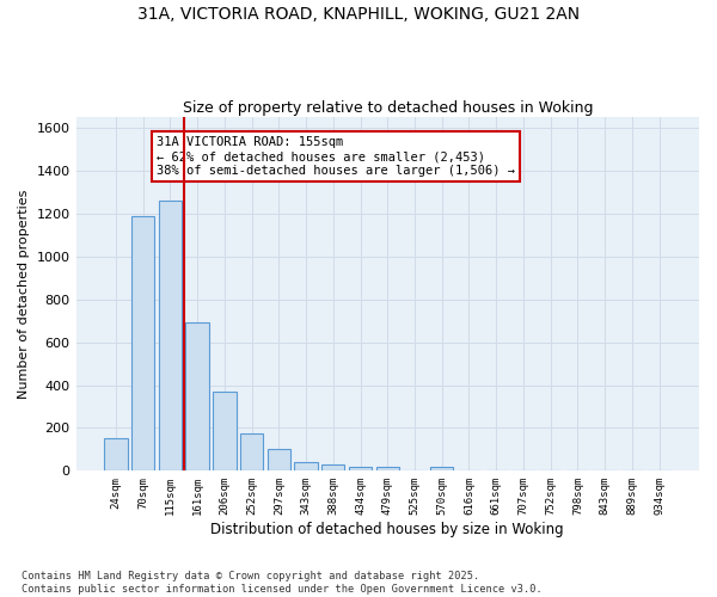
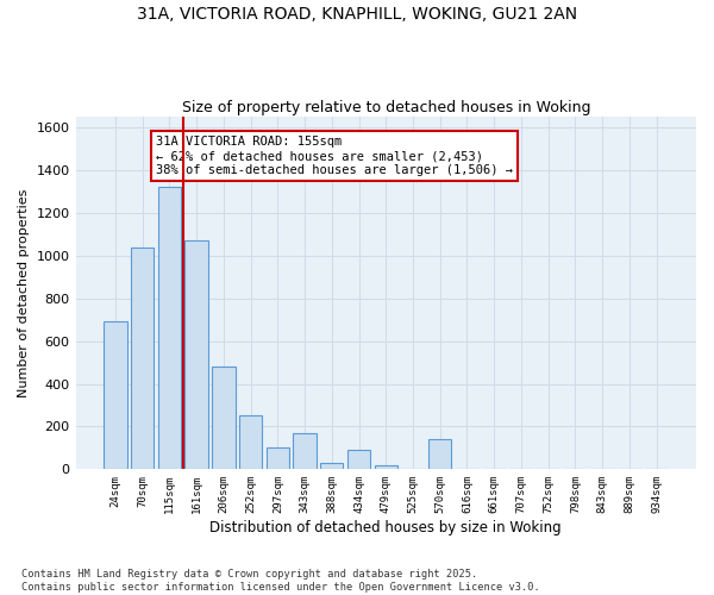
24sqm: 150 -> 690
70sqm: 1190 -> 1040
115sqm: 1260 -> 1320
161sqm: 690 -> 1070
206sqm: 370 -> 480
252sqm: 180 -> 250
343sqm: 40 -> 170
434sqm: 20 -> 90
570sqm: 20 -> 140
